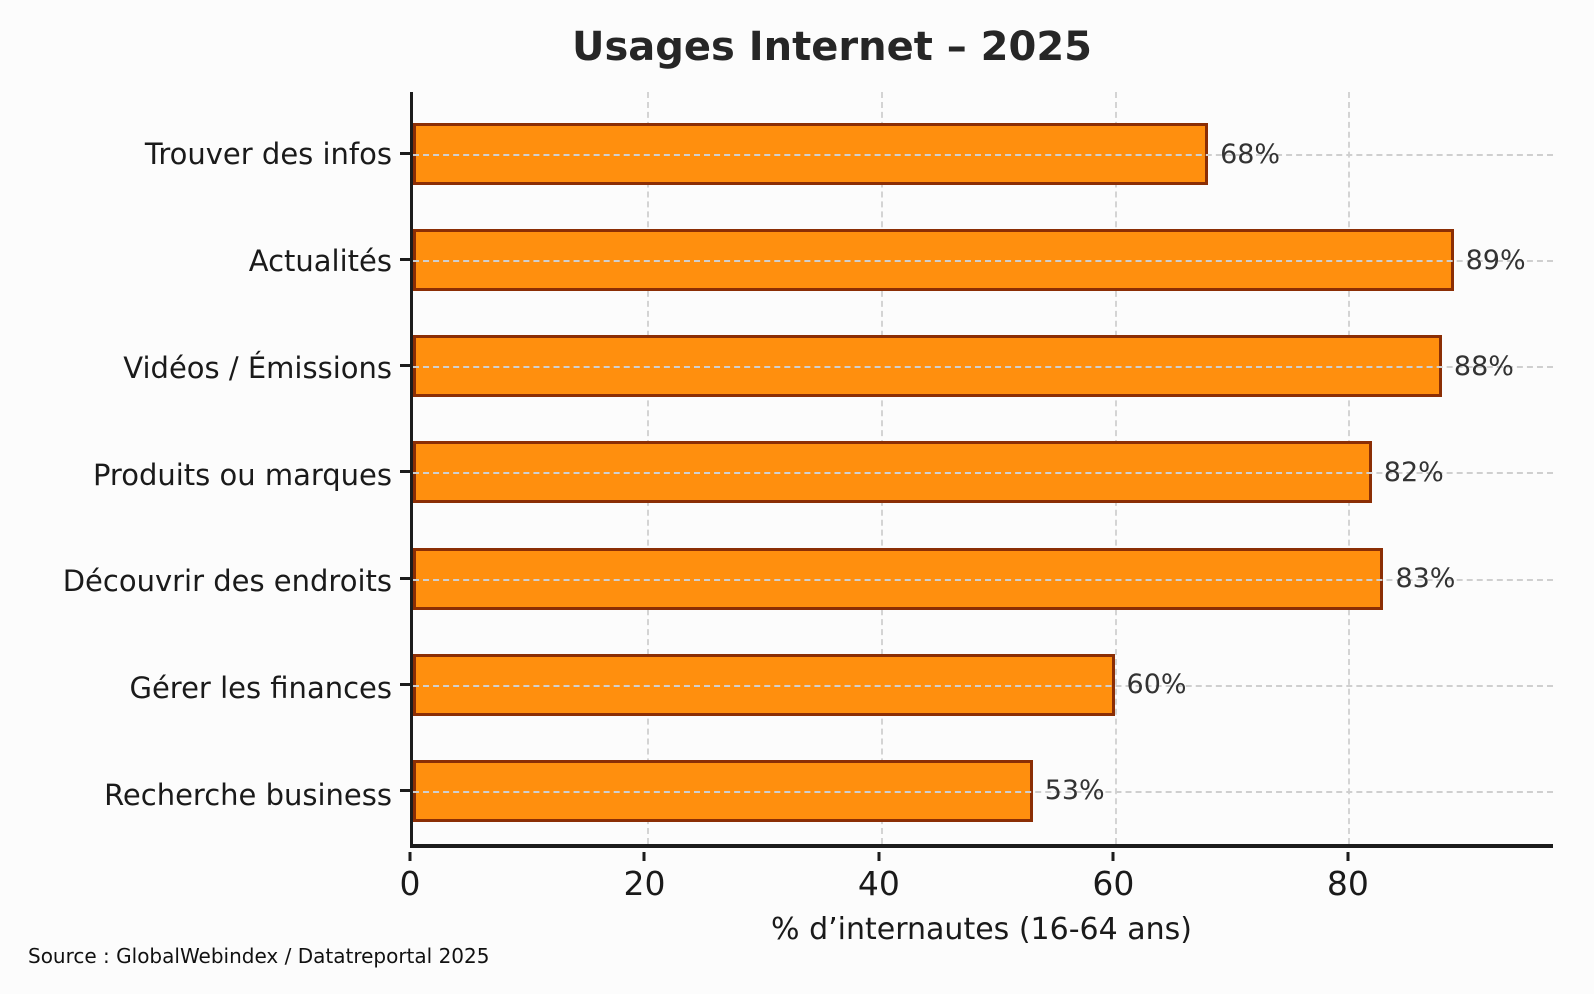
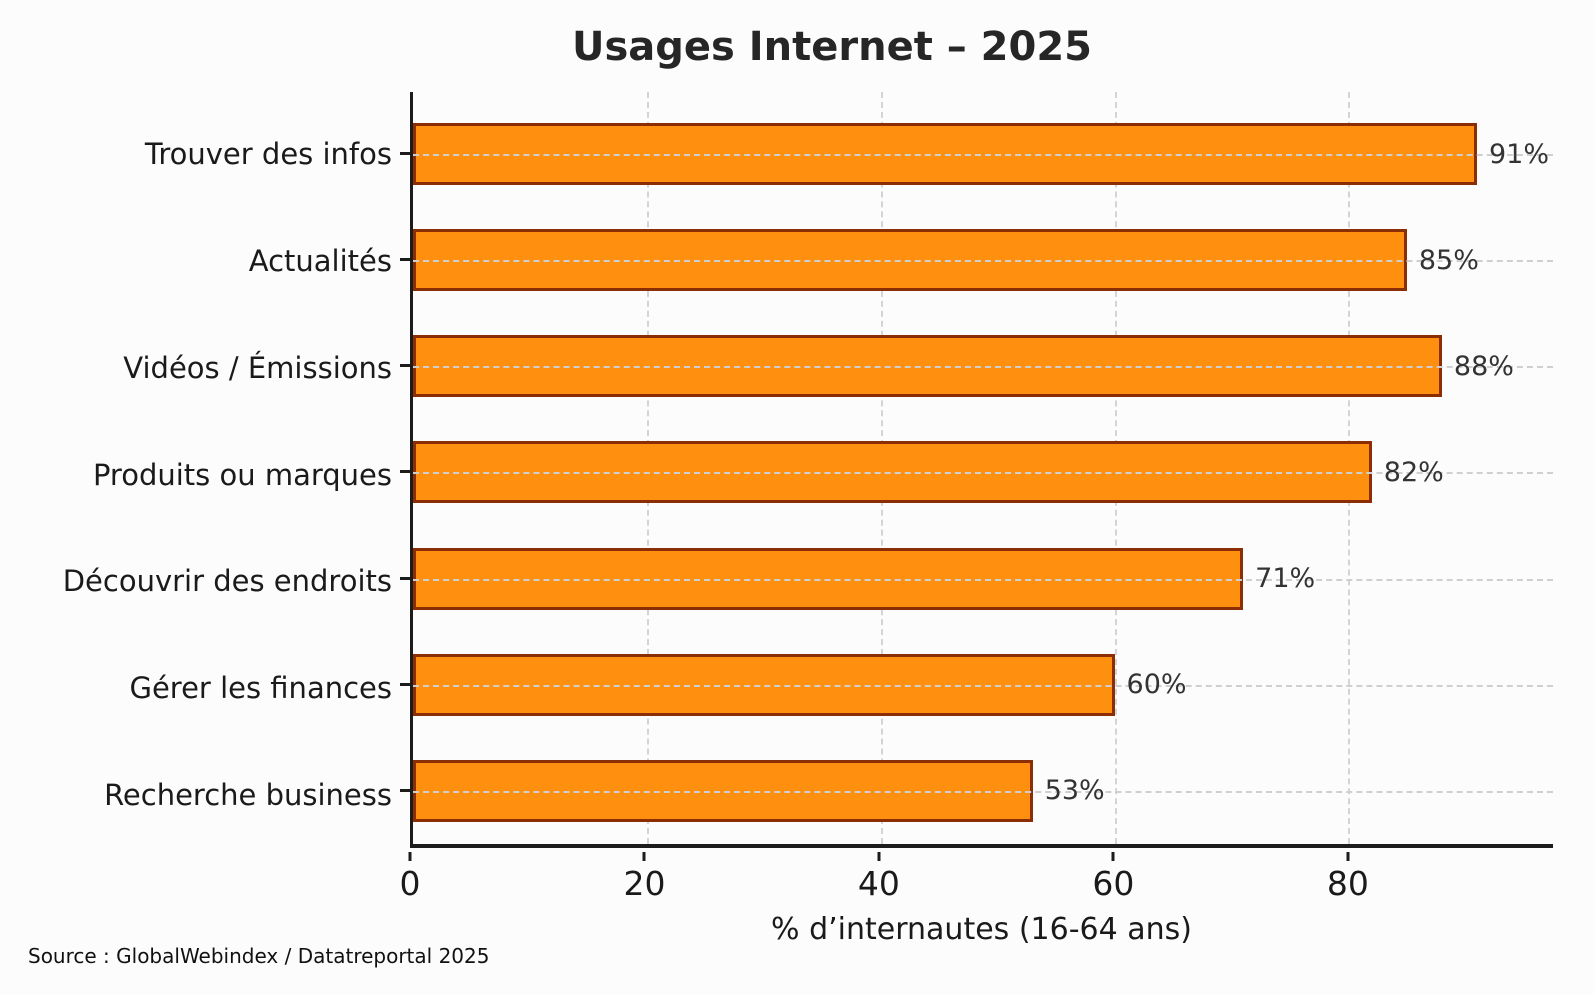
Trouver des infos: 68% -> 91%
Actualités: 89% -> 85%
Découvrir des endroits: 83% -> 71%
